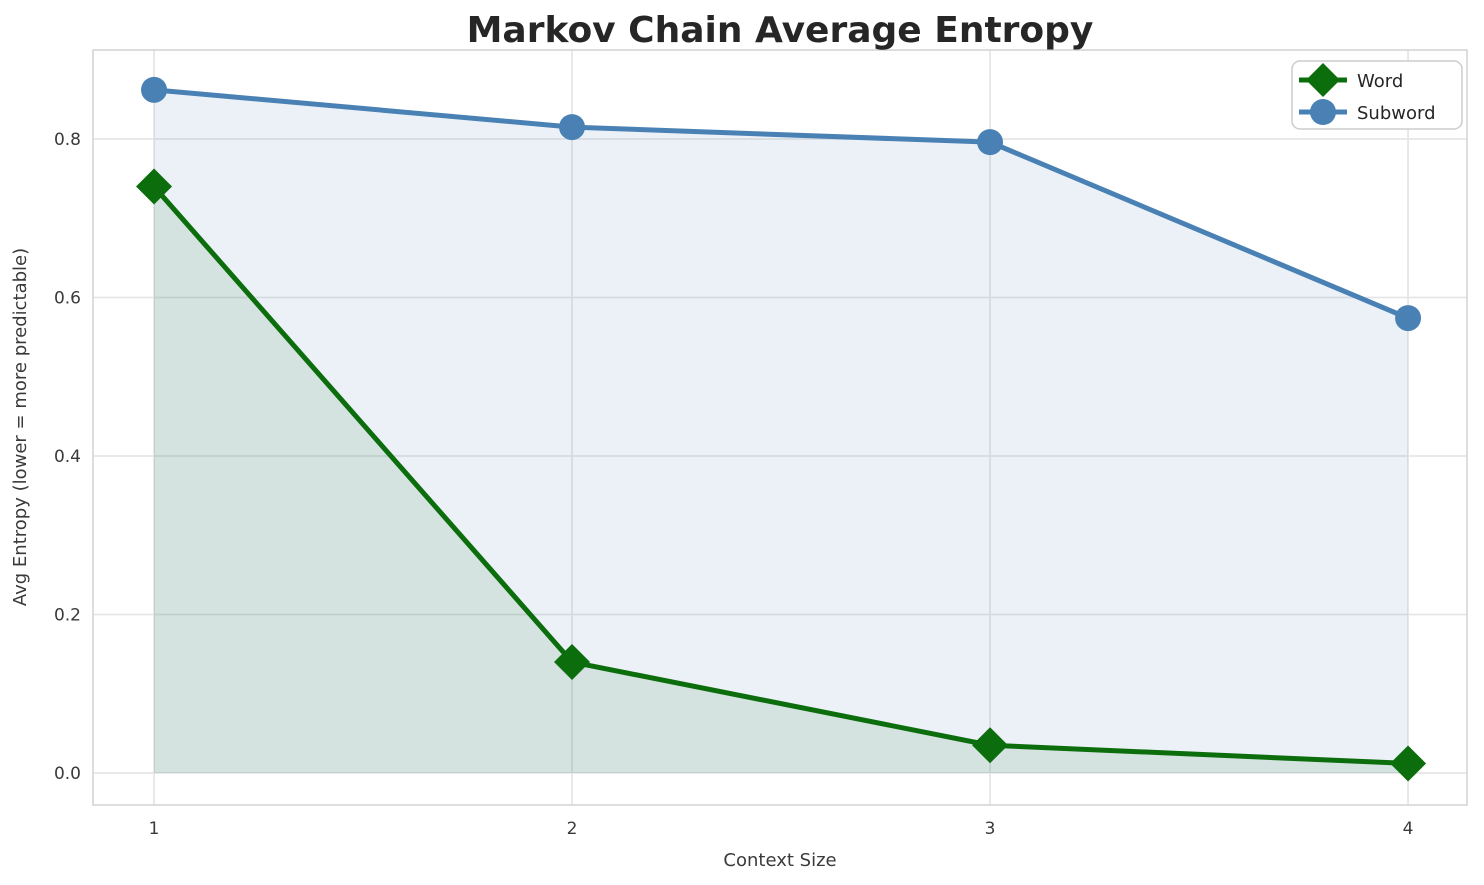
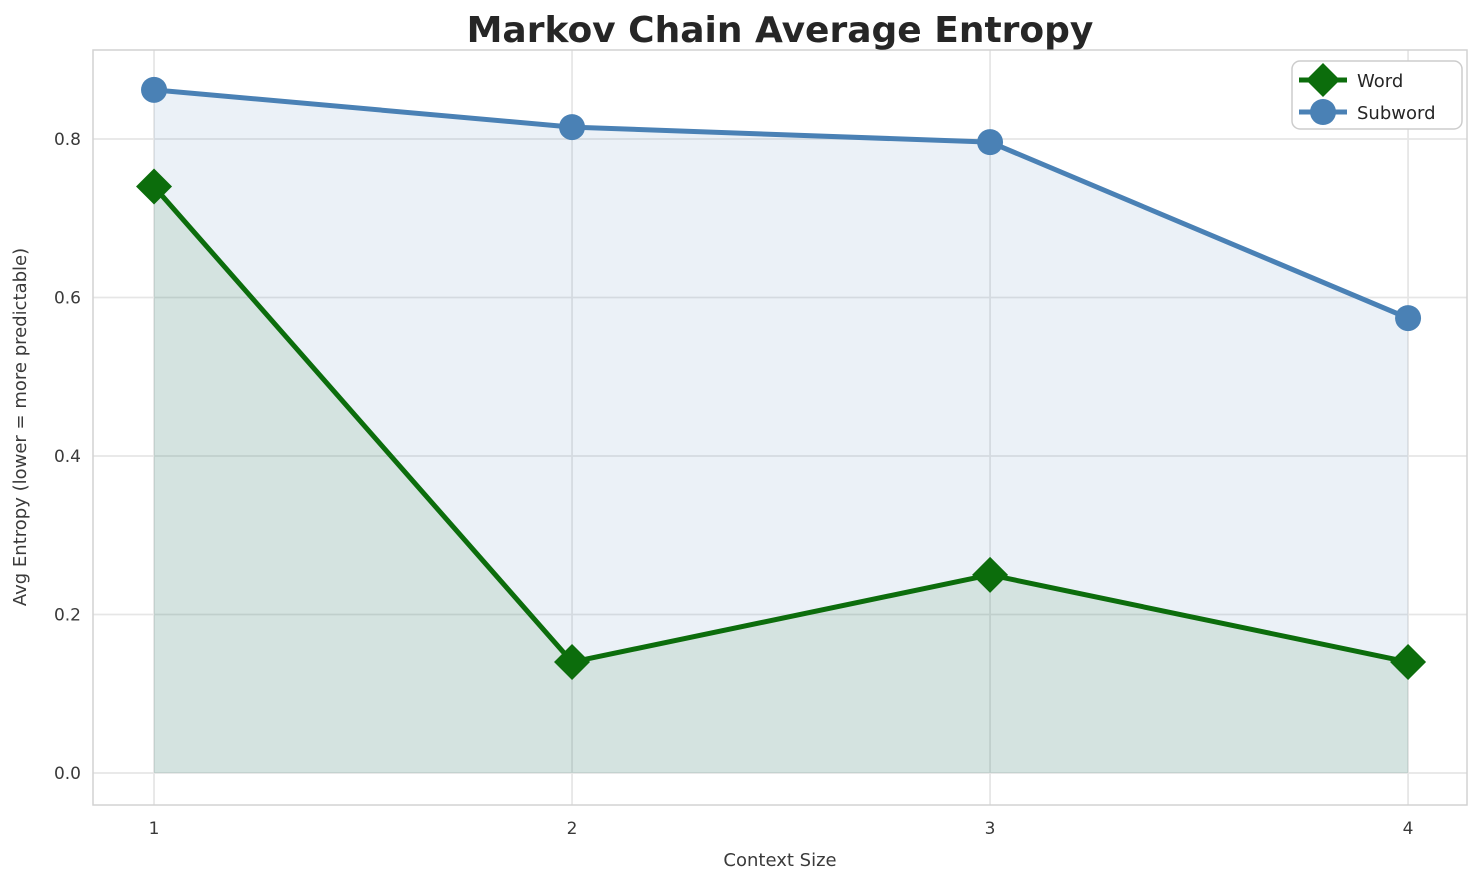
Word/3: 0.04 -> 0.25
Word/4: 0.01 -> 0.14
